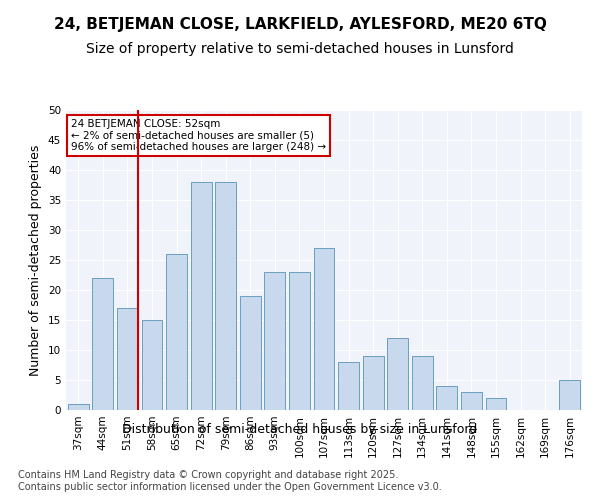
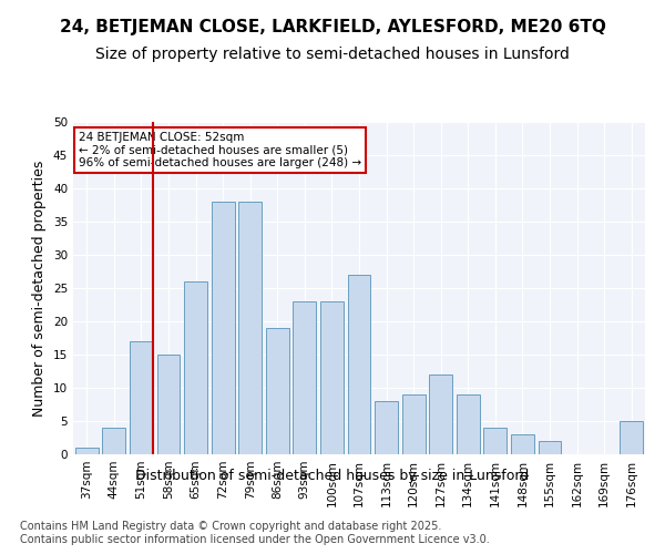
44sqm: 22 -> 4
